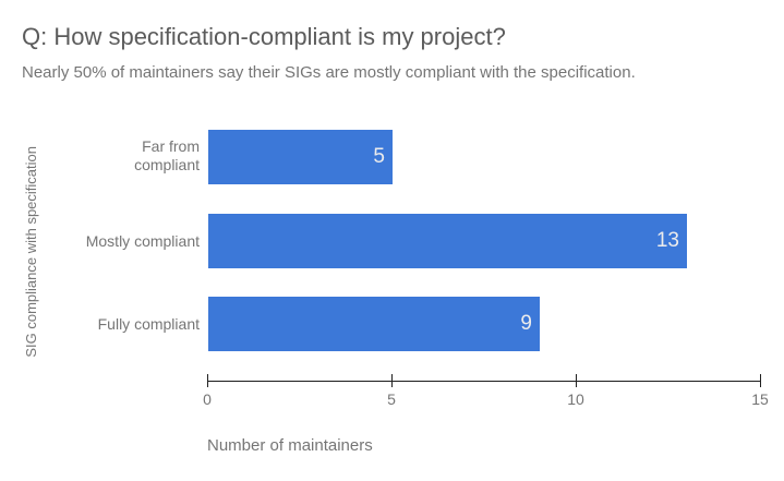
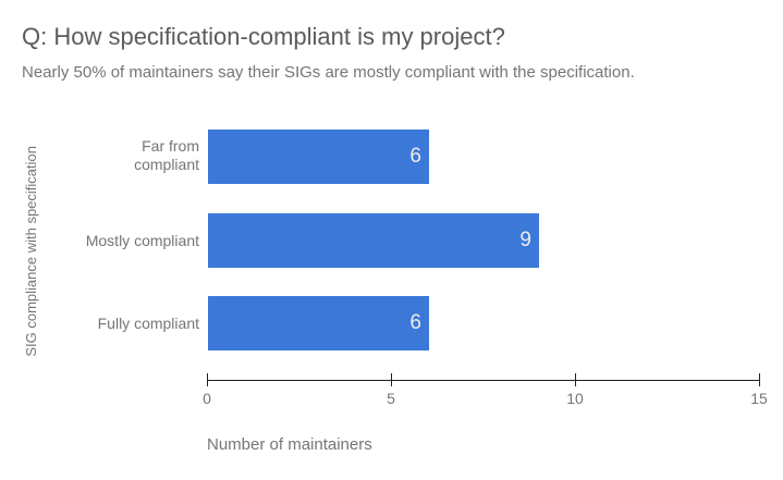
Far from compliant: 5 -> 6
Mostly compliant: 13 -> 9
Fully compliant: 9 -> 6
